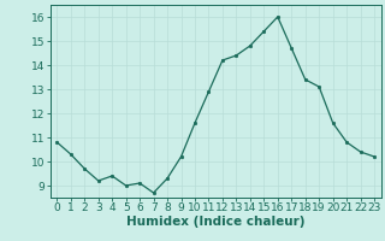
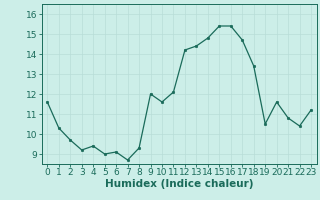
0: 10.8 -> 11.6
9: 10.2 -> 12.0
11: 12.9 -> 12.1
16: 16.0 -> 15.4
19: 13.1 -> 10.5
23: 10.2 -> 11.2
